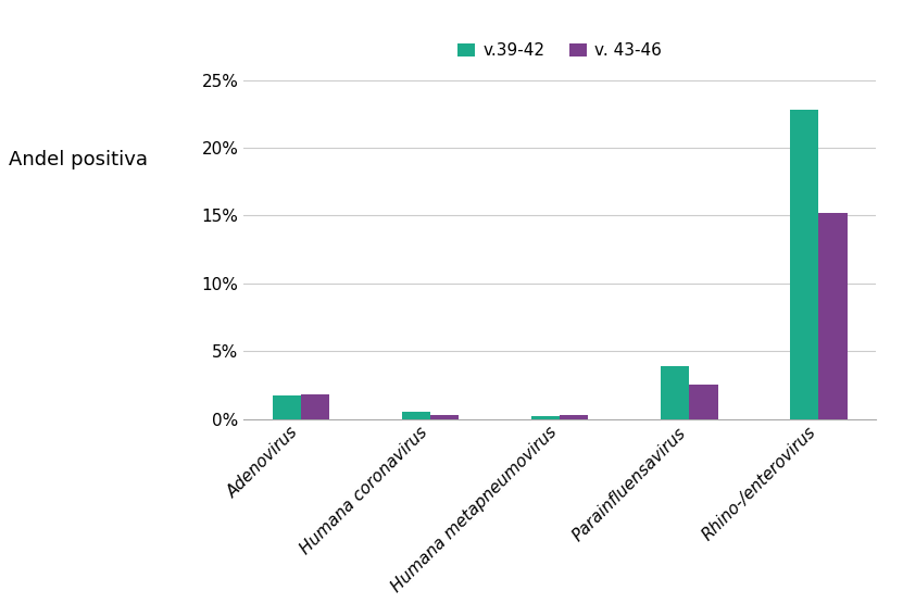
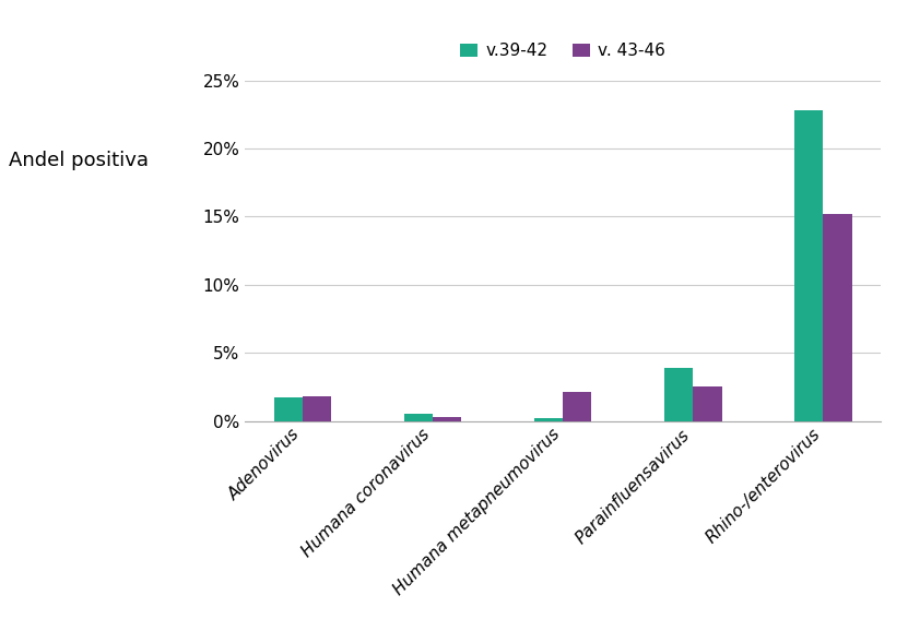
v. 43-46/Humana metapneumovirus: 0.3% -> 2.1%
